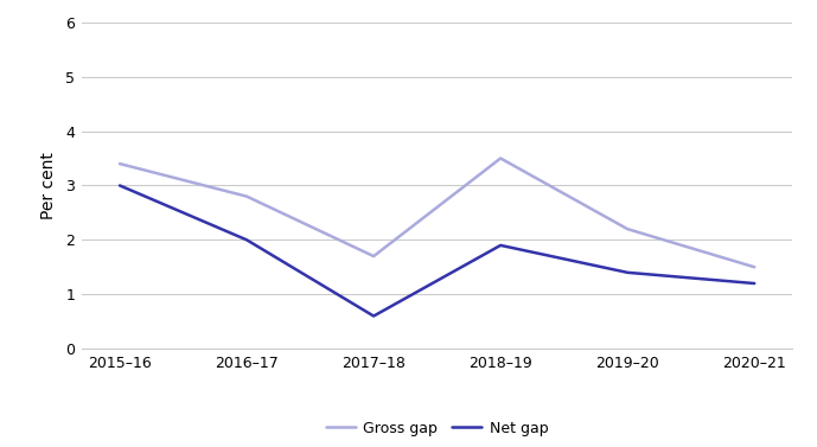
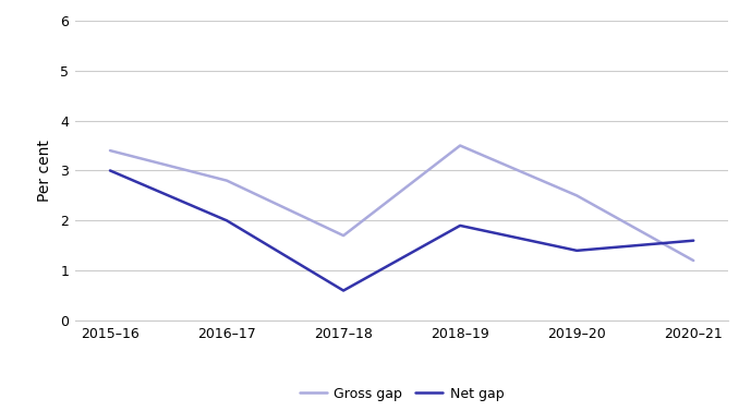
Gross gap/2019–20: 2.2 -> 2.5
Gross gap/2020–21: 1.5 -> 1.2
Net gap/2020–21: 1.2 -> 1.6
